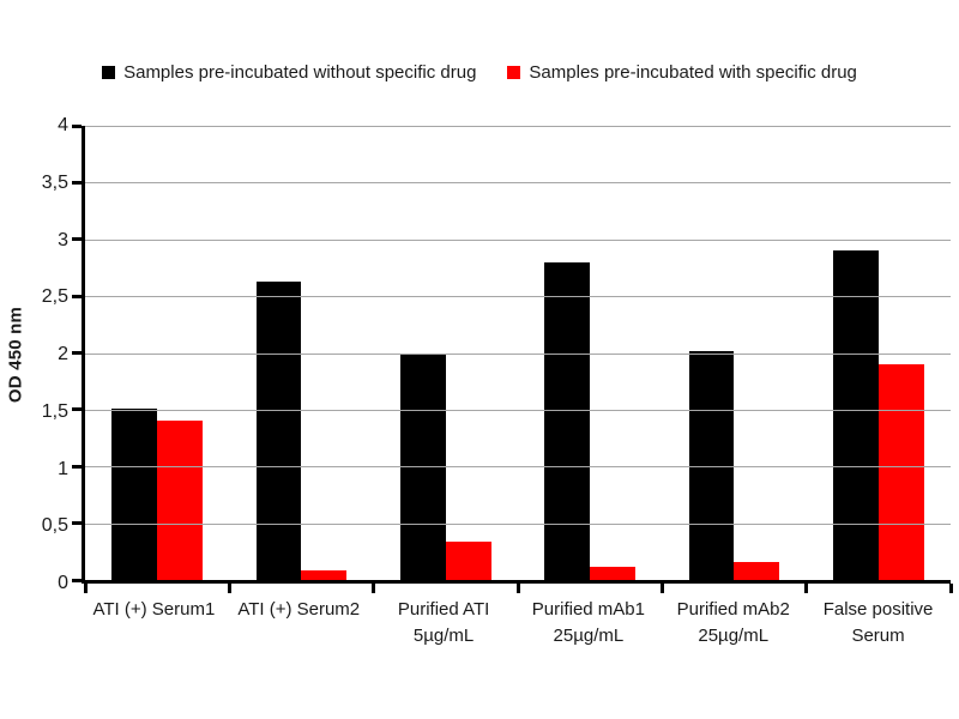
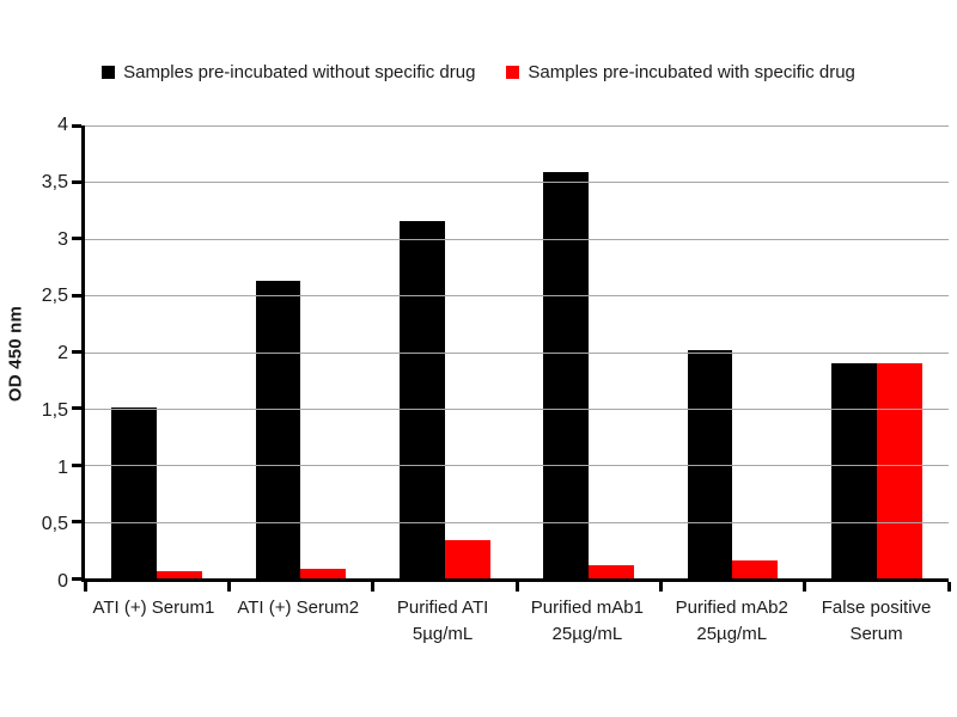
Samples pre-incubated with specific drug/ATI (+) Serum1: 1.4 -> 0.1
Samples pre-incubated without specific drug/Purified ATI 5µg/mL: 2.0 -> 3.2
Samples pre-incubated without specific drug/Purified mAb1 25µg/mL: 2.8 -> 3.6
Samples pre-incubated without specific drug/False positive Serum: 2.9 -> 1.9
